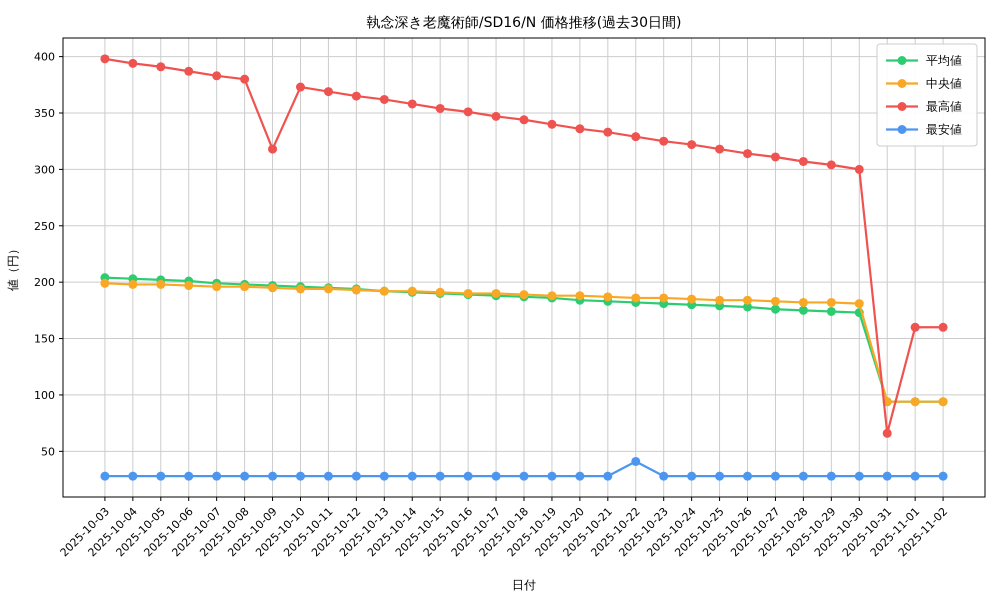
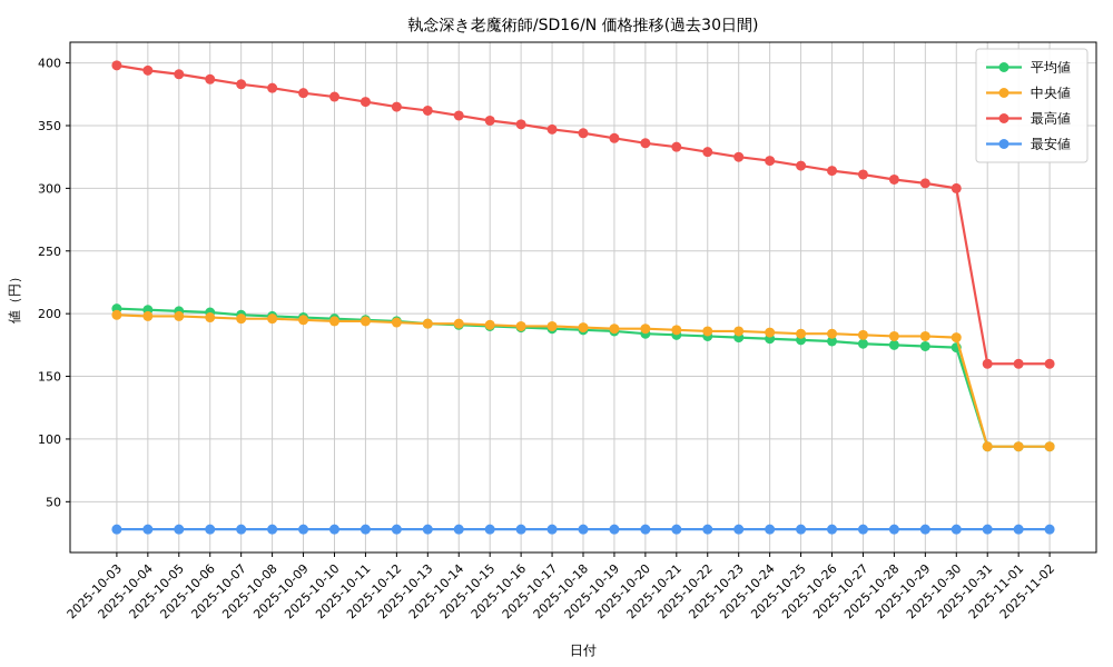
最高値/2025-10-09: 318 -> 376
最安値/2025-10-22: 41 -> 28
最高値/2025-10-31: 66 -> 160
